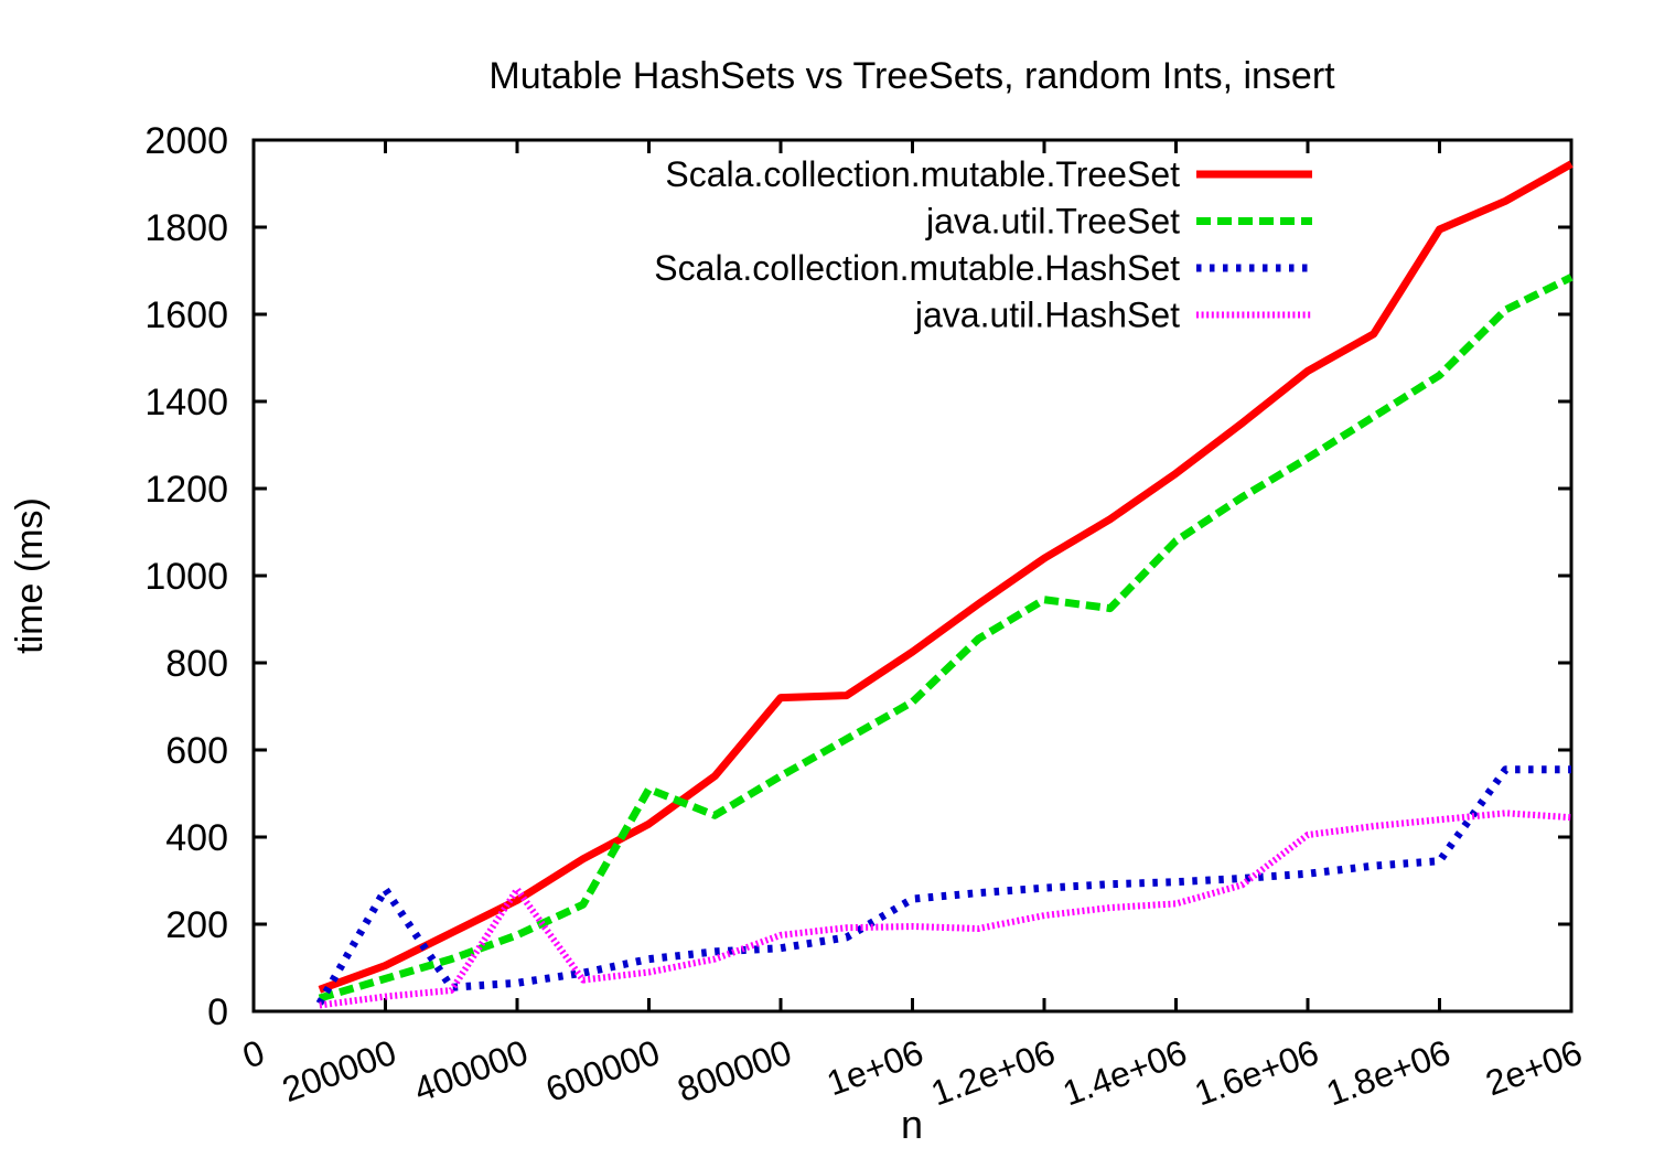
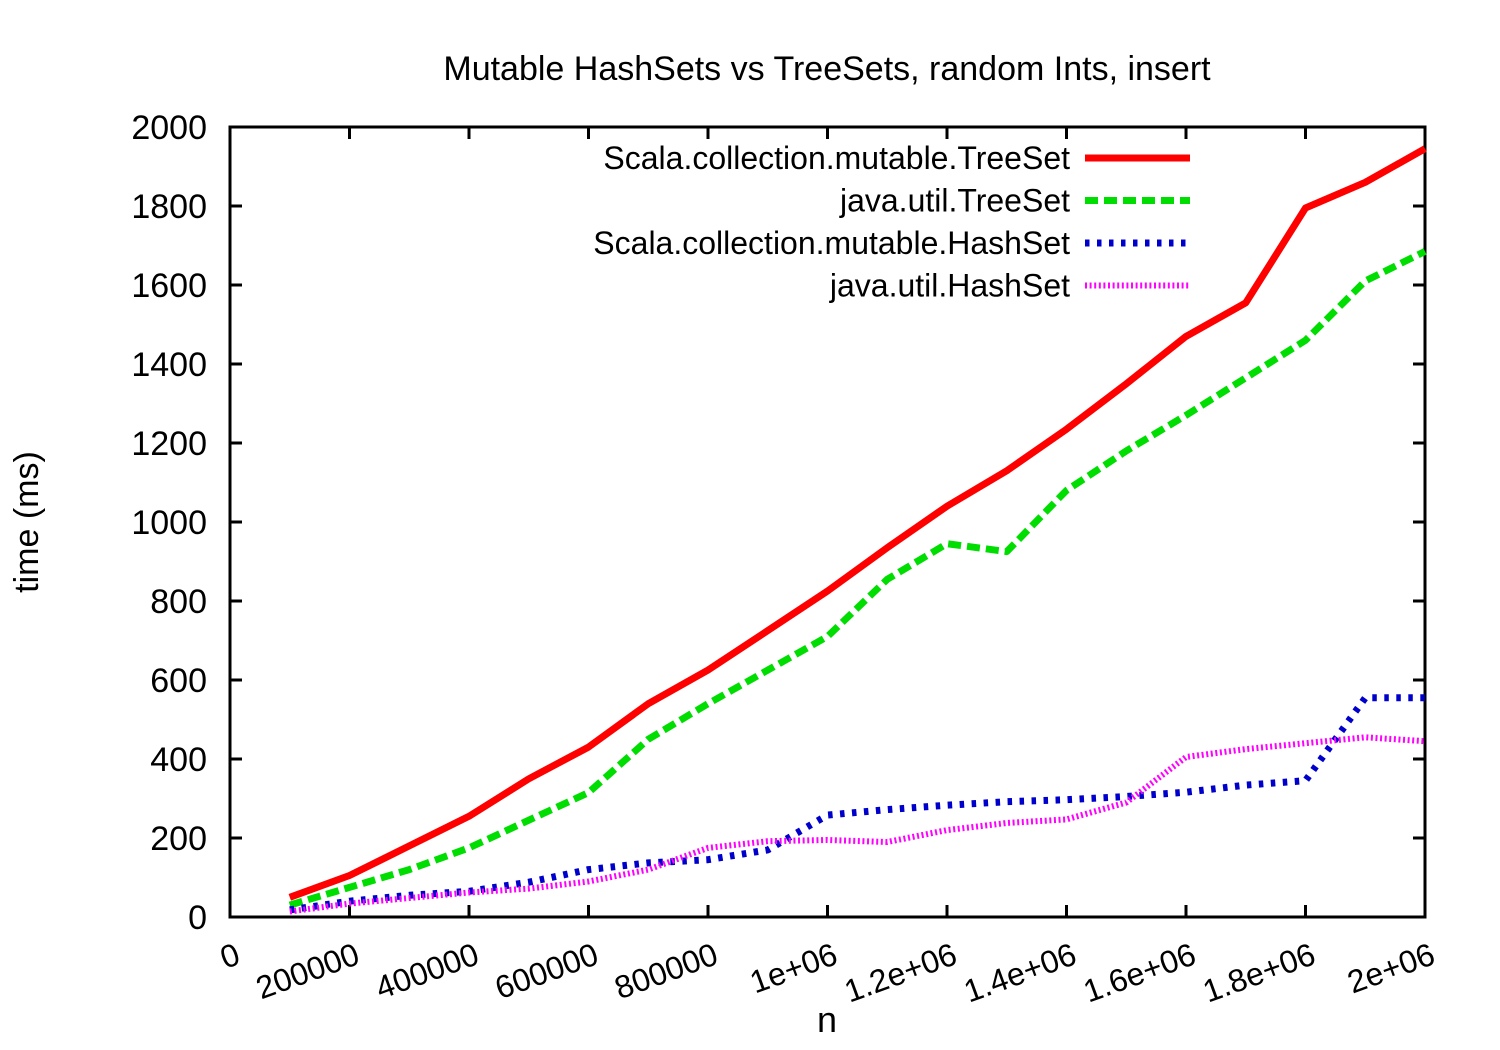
Scala.collection.mutable.HashSet/200000: 280 -> 40
java.util.HashSet/400000: 280 -> 60
java.util.TreeSet/600000: 510 -> 320
Scala.collection.mutable.TreeSet/800000: 720 -> 620
